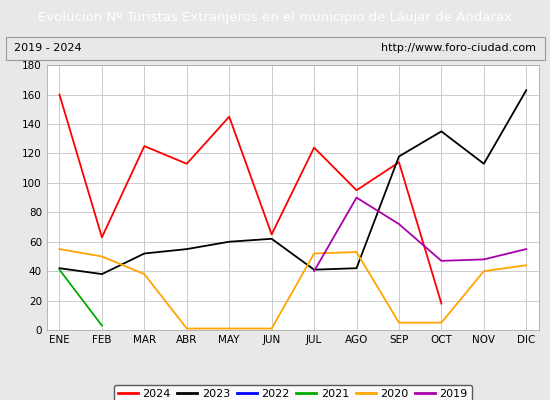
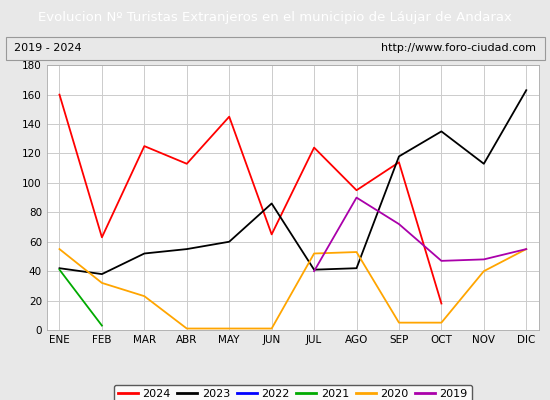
2020/FEB: 50 -> 32
2020/MAR: 38 -> 23
2023/JUN: 62 -> 86
2020/DIC: 44 -> 55
